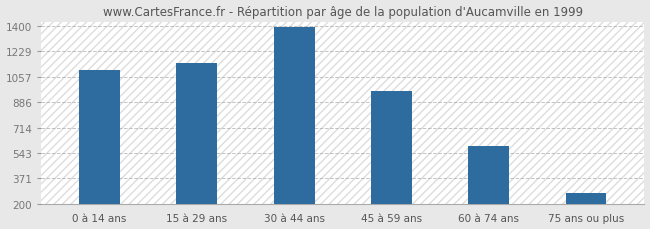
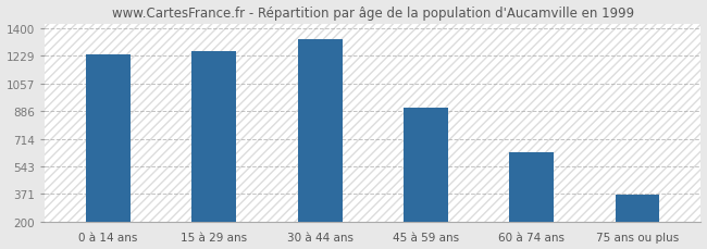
0 à 14 ans: 1100 -> 1240
15 à 29 ans: 1150 -> 1260
30 à 44 ans: 1390 -> 1330
45 à 59 ans: 960 -> 910
60 à 74 ans: 590 -> 630
75 ans ou plus: 270 -> 370
